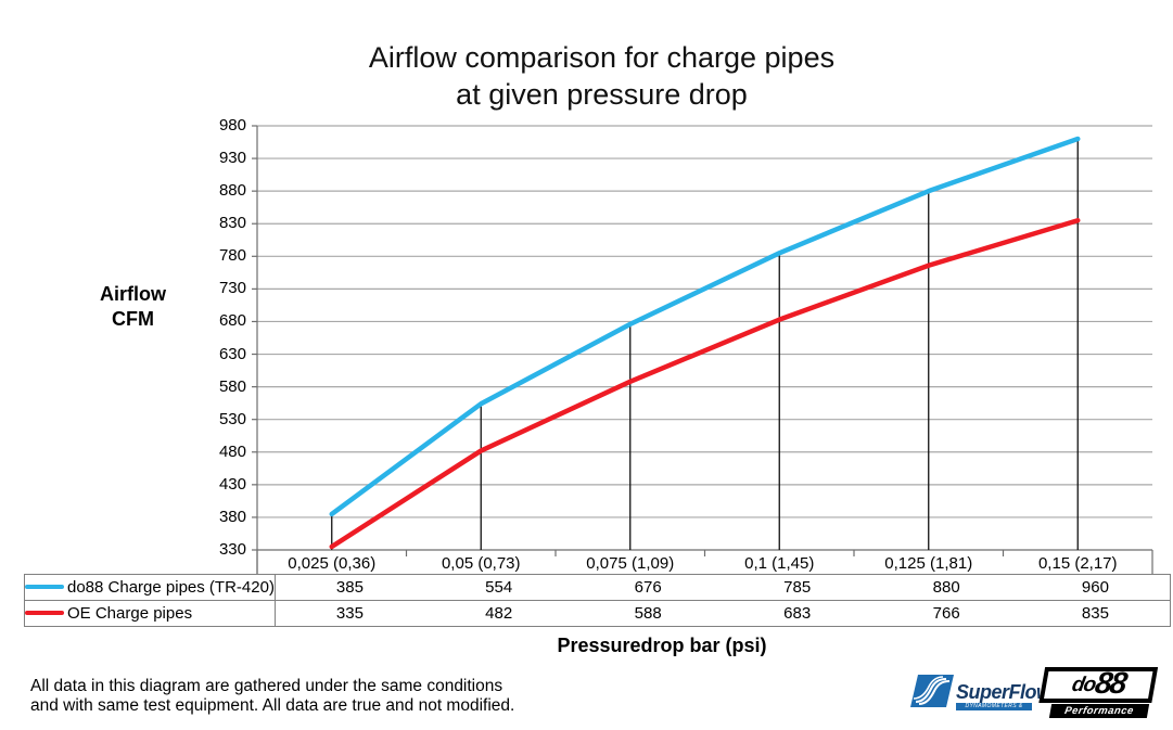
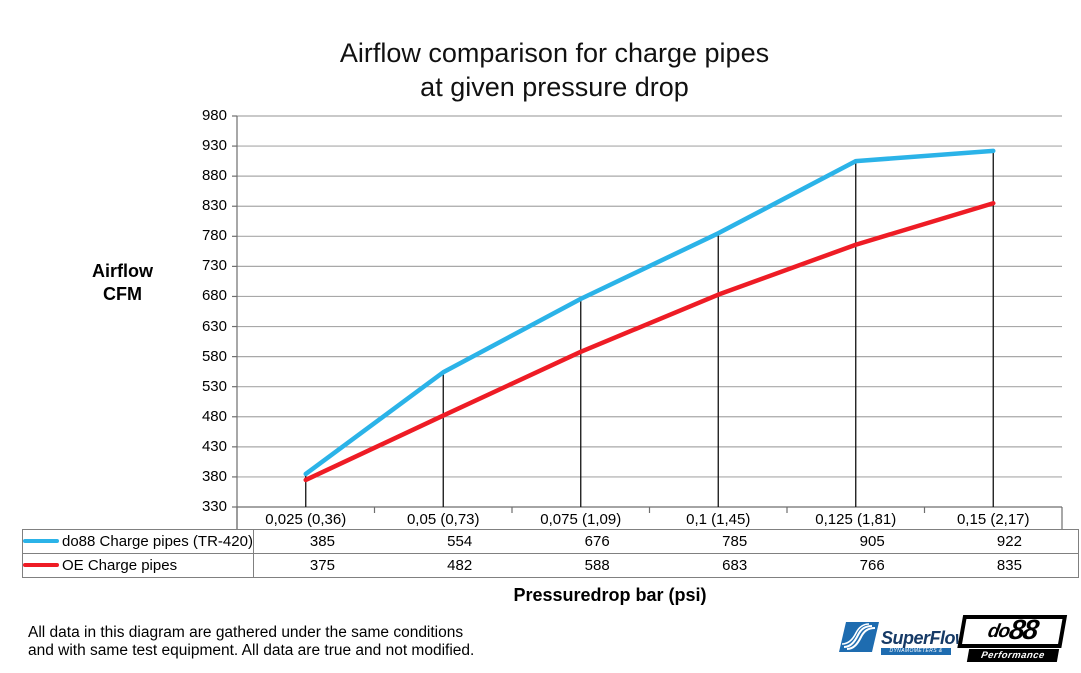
OE Charge pipes/0,025 (0,36): 335 -> 375
do88 Charge pipes (TR-420)/0,125 (1,81): 880 -> 905
do88 Charge pipes (TR-420)/0,15 (2,17): 960 -> 922
